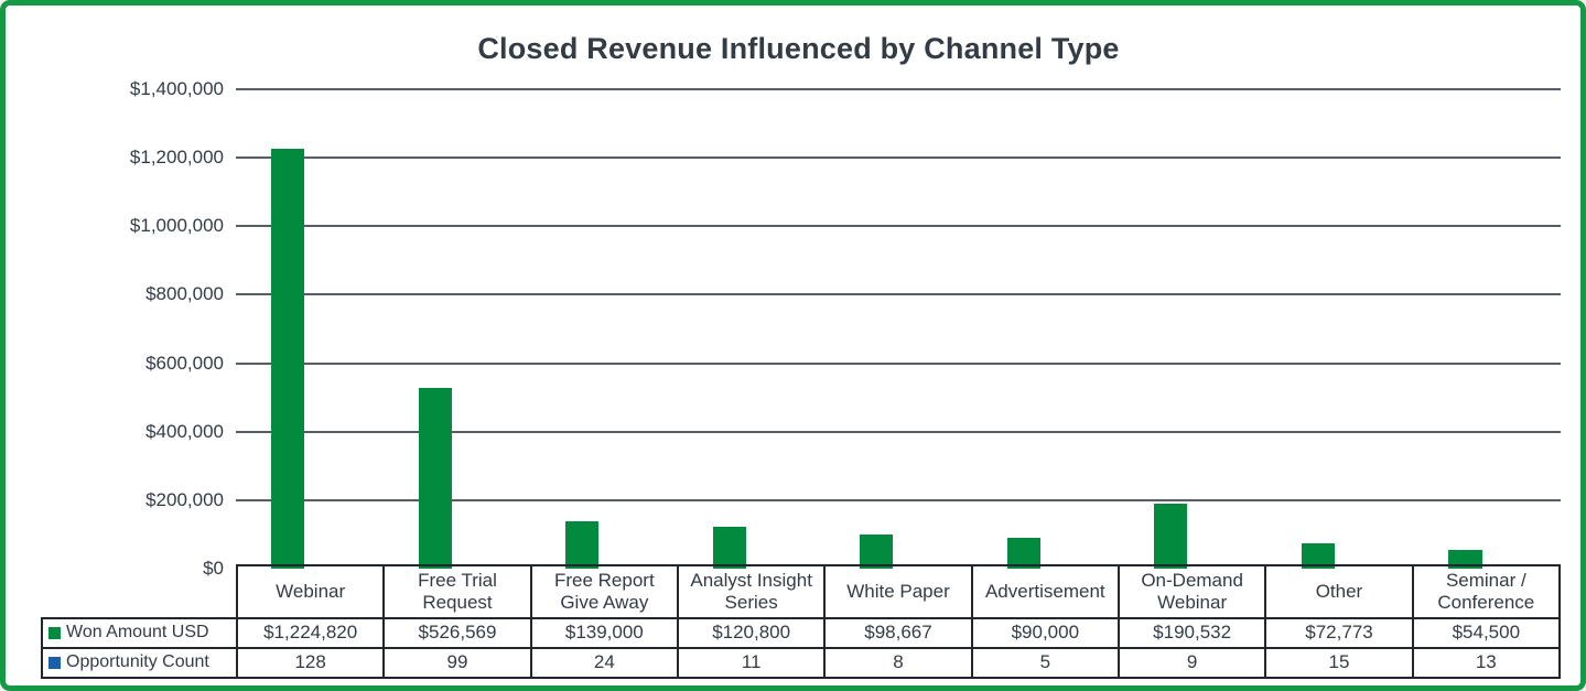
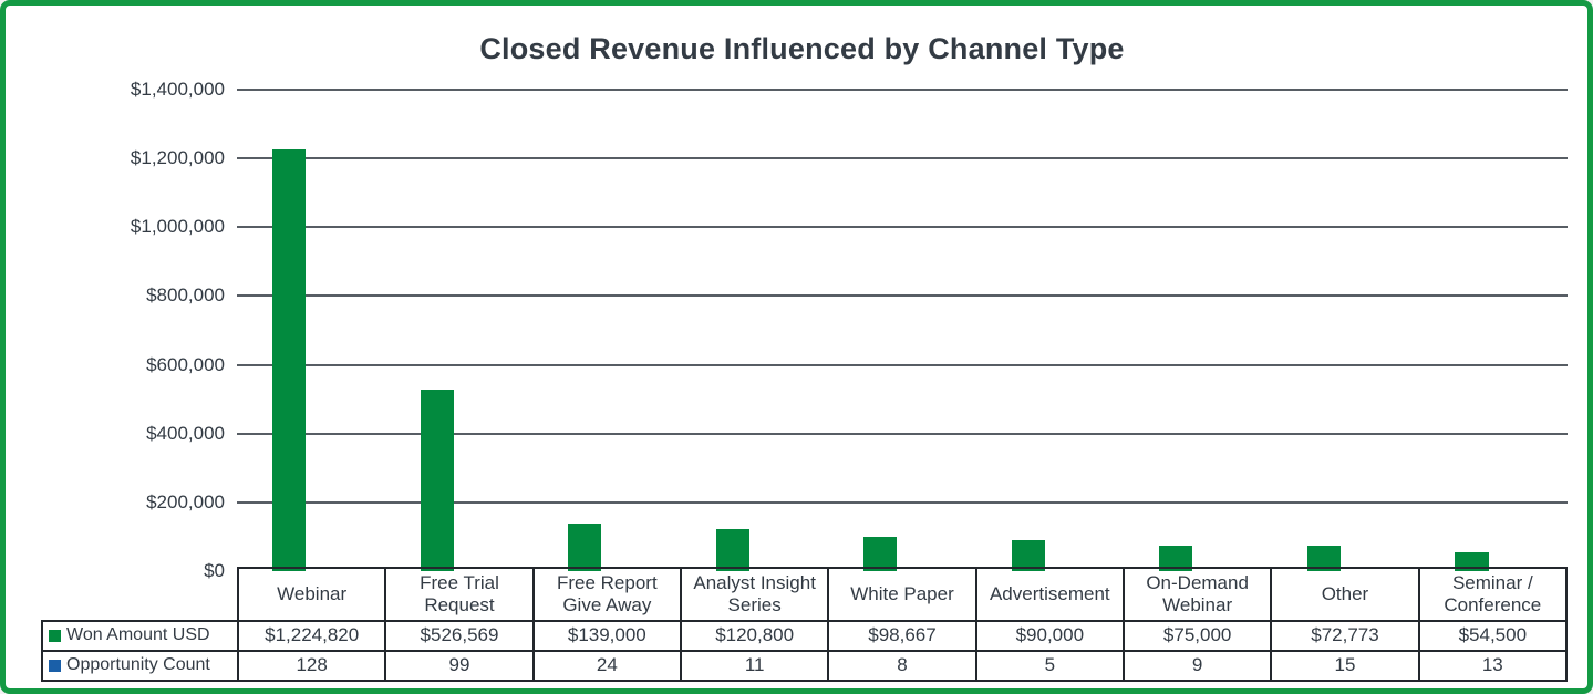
Won Amount USD/On-Demand Webinar: $190,532 -> $75,000
